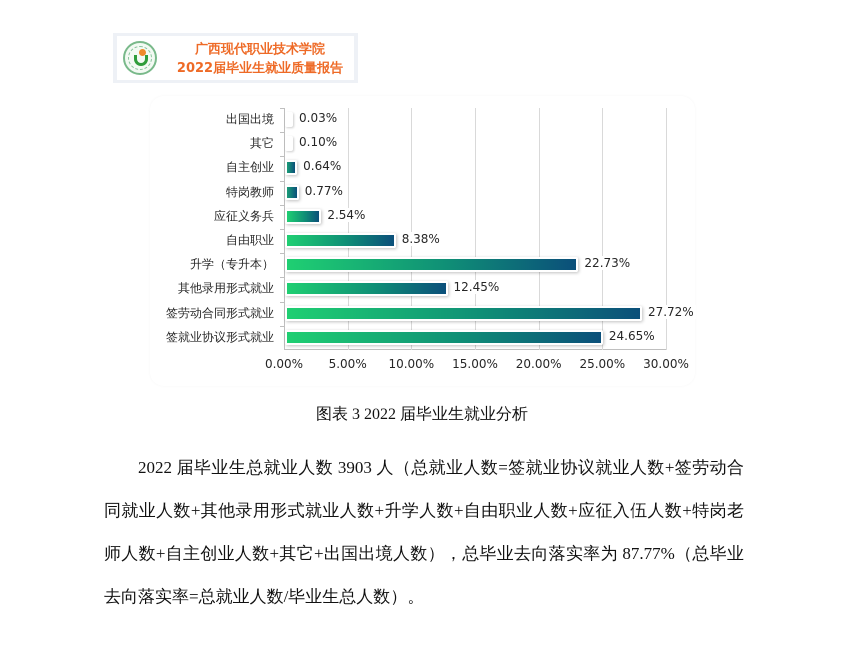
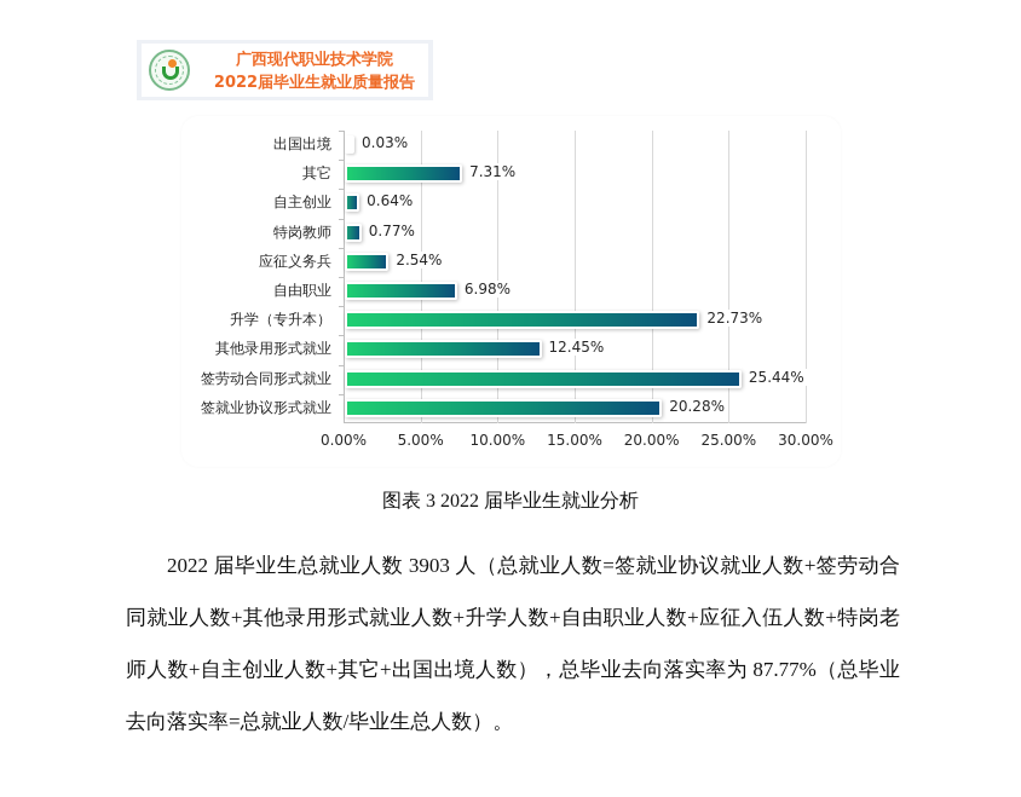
其它: 0.10% -> 7.31%
自由职业: 8.38% -> 6.98%
签劳动合同形式就业: 27.72% -> 25.44%
签就业协议形式就业: 24.65% -> 20.28%
